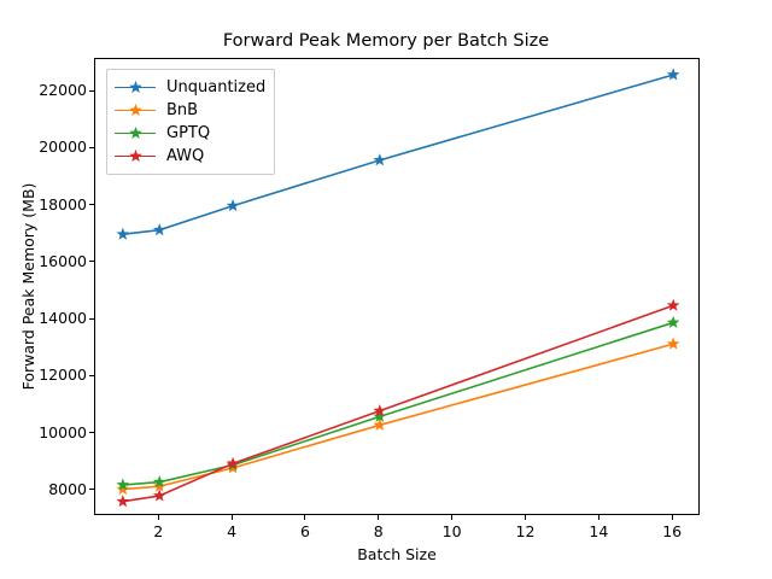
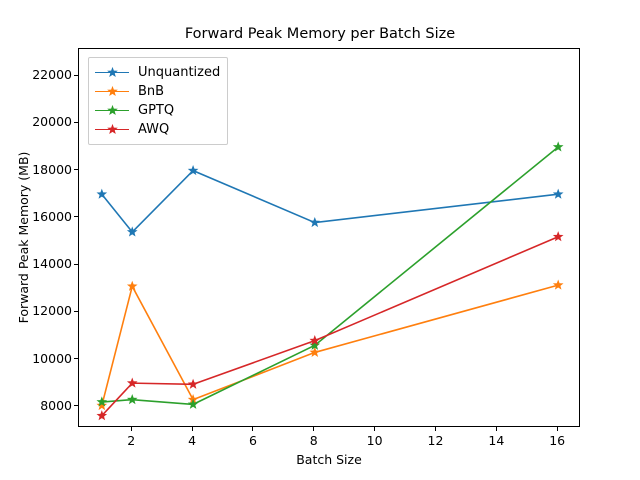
Unquantized/2: 17200 -> 15400
BnB/2: 8200 -> 13100
AWQ/2: 7800 -> 9000
BnB/4: 8800 -> 8300
GPTQ/4: 8900 -> 8100
Unquantized/8: 19600 -> 15800
Unquantized/16: 22600 -> 17000
GPTQ/16: 13900 -> 19000
AWQ/16: 14500 -> 15200
